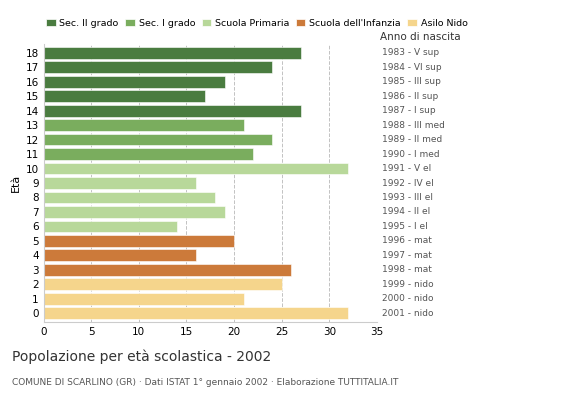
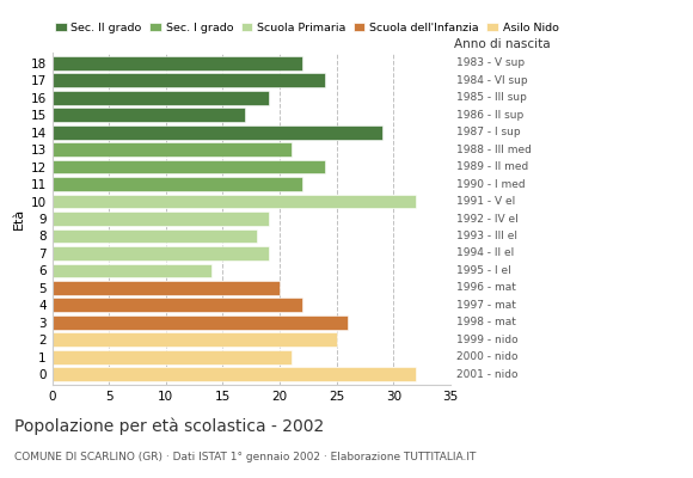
18: 27 -> 22
14: 27 -> 29
9: 16 -> 19
4: 16 -> 22
